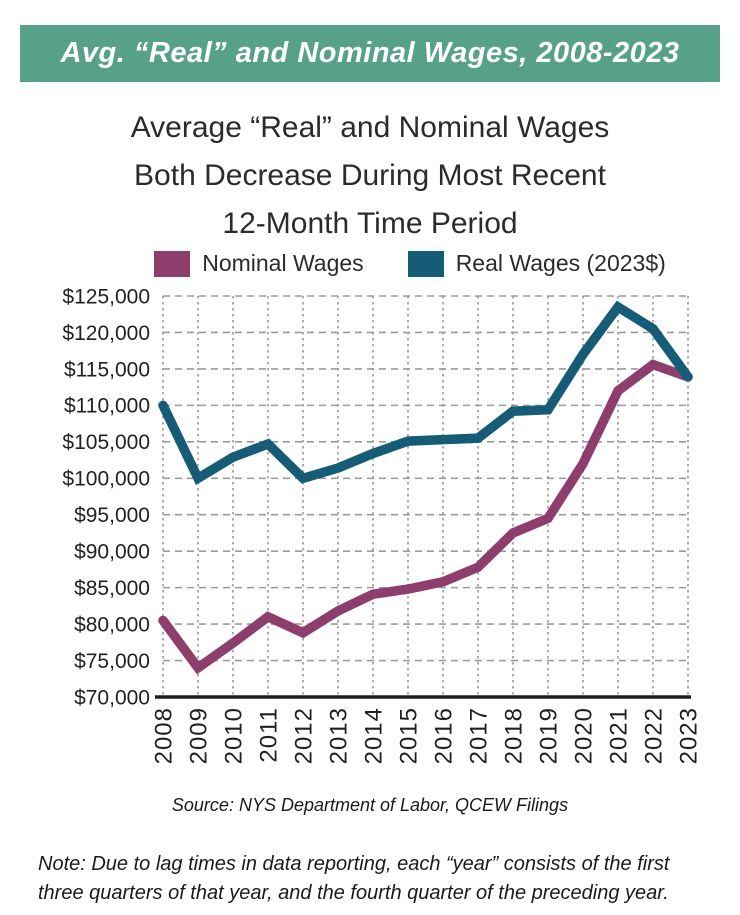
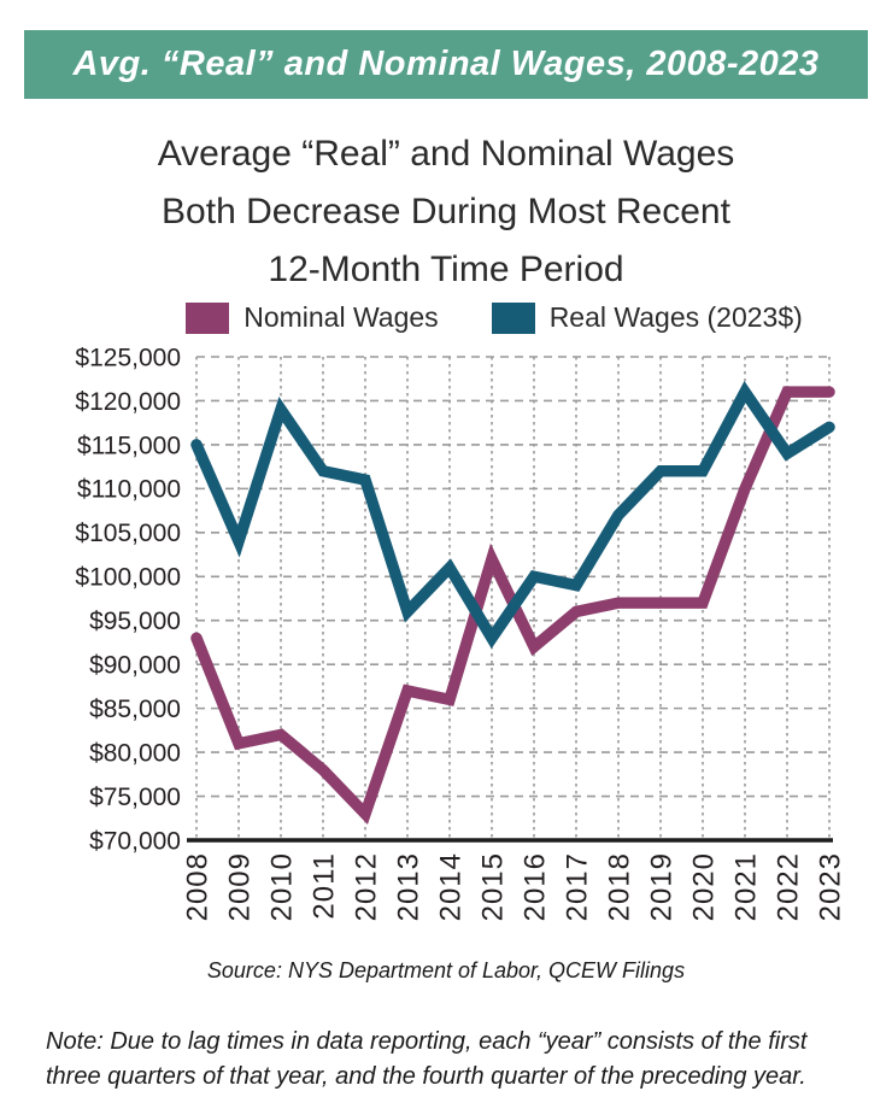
Nominal Wages/2008: $80000 -> $93000
Real Wages (2023$)/2008: $110000 -> $115000
Nominal Wages/2009: $74000 -> $81000
Real Wages (2023$)/2009: $100000 -> $104000
Nominal Wages/2010: $77000 -> $82000
Real Wages (2023$)/2010: $103000 -> $119000
Nominal Wages/2011: $81000 -> $78000
Real Wages (2023$)/2011: $105000 -> $112000
Nominal Wages/2012: $79000 -> $73000
Real Wages (2023$)/2012: $100000 -> $111000
Nominal Wages/2013: $82000 -> $87000
Real Wages (2023$)/2013: $101000 -> $96000
Nominal Wages/2014: $84000 -> $86000
Real Wages (2023$)/2014: $103000 -> $101000
Nominal Wages/2015: $85000 -> $102000
Real Wages (2023$)/2015: $105000 -> $93000
Nominal Wages/2016: $86000 -> $92000
Real Wages (2023$)/2016: $105000 -> $100000
Nominal Wages/2017: $88000 -> $96000
Real Wages (2023$)/2017: $106000 -> $99000
Nominal Wages/2018: $92000 -> $97000
Real Wages (2023$)/2018: $109000 -> $107000
Nominal Wages/2019: $94000 -> $97000
Real Wages (2023$)/2019: $109000 -> $112000
Nominal Wages/2020: $102000 -> $97000
Real Wages (2023$)/2020: $117000 -> $112000
Nominal Wages/2021: $112000 -> $110000
Real Wages (2023$)/2021: $124000 -> $121000
Nominal Wages/2022: $116000 -> $121000
Real Wages (2023$)/2022: $120000 -> $114000
Nominal Wages/2023: $114000 -> $121000
Real Wages (2023$)/2023: $114000 -> $117000
